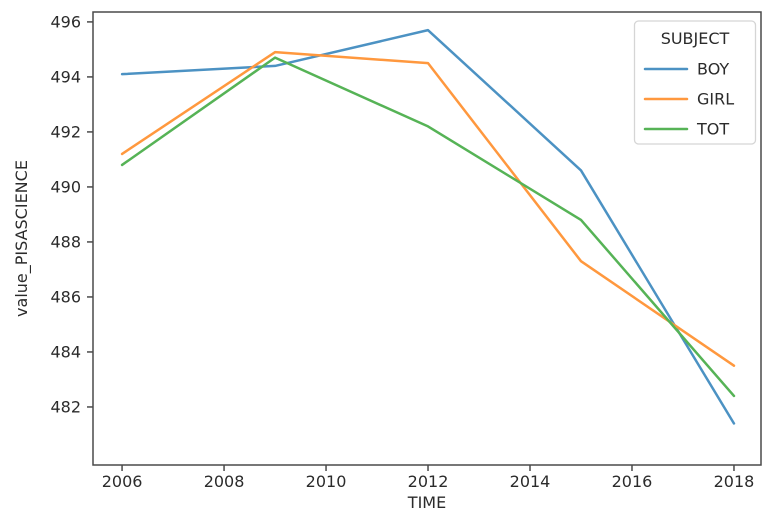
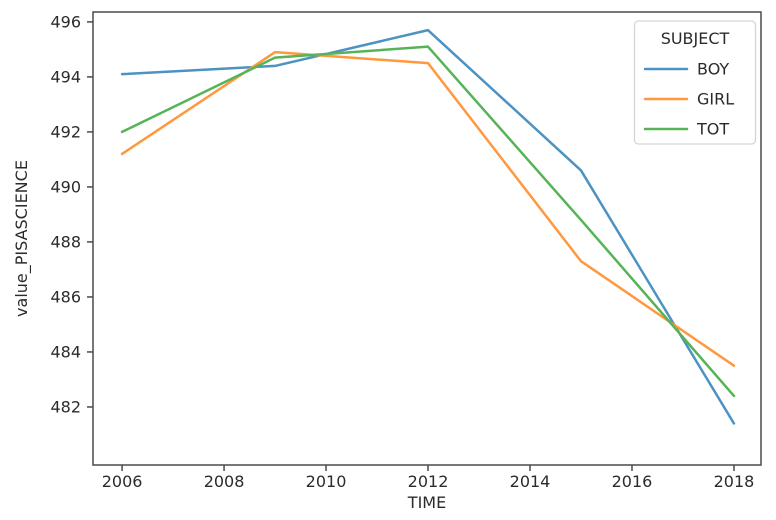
TOT/2006: 490.8 -> 492.0
TOT/2012: 492.2 -> 495.1
